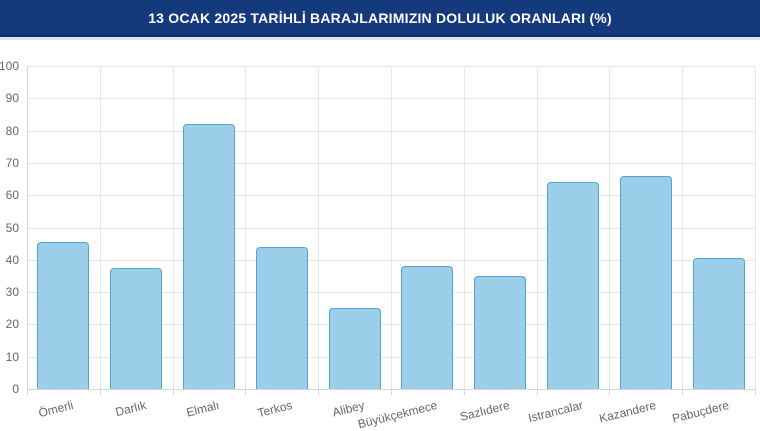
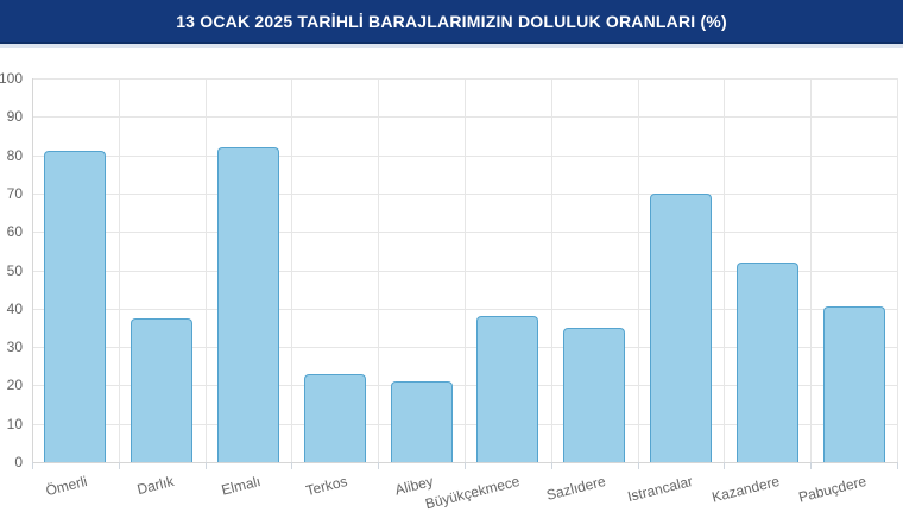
Ömerli: 46 -> 81
Terkos: 44 -> 23
Alibey: 25 -> 21
Istrancalar: 64 -> 70
Kazandere: 66 -> 52
